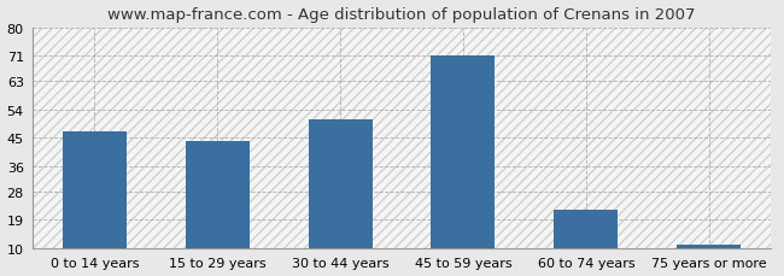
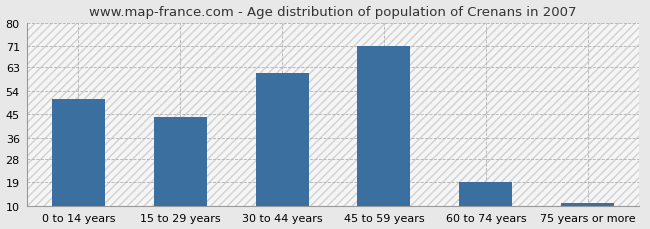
0 to 14 years: 47 -> 51
30 to 44 years: 51 -> 61
60 to 74 years: 22 -> 19
